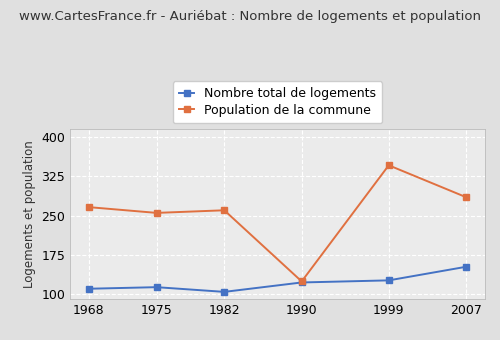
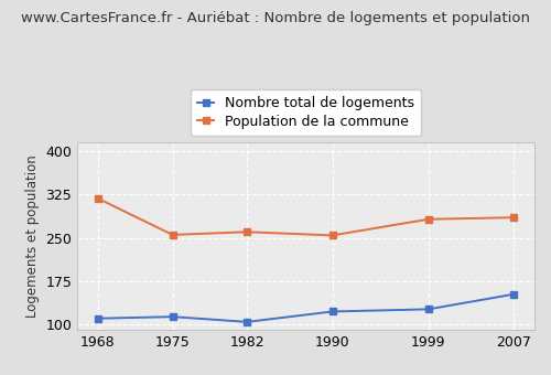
Population de la commune/1968: 266 -> 318
Population de la commune/1990: 124 -> 254
Population de la commune/1999: 346 -> 282
